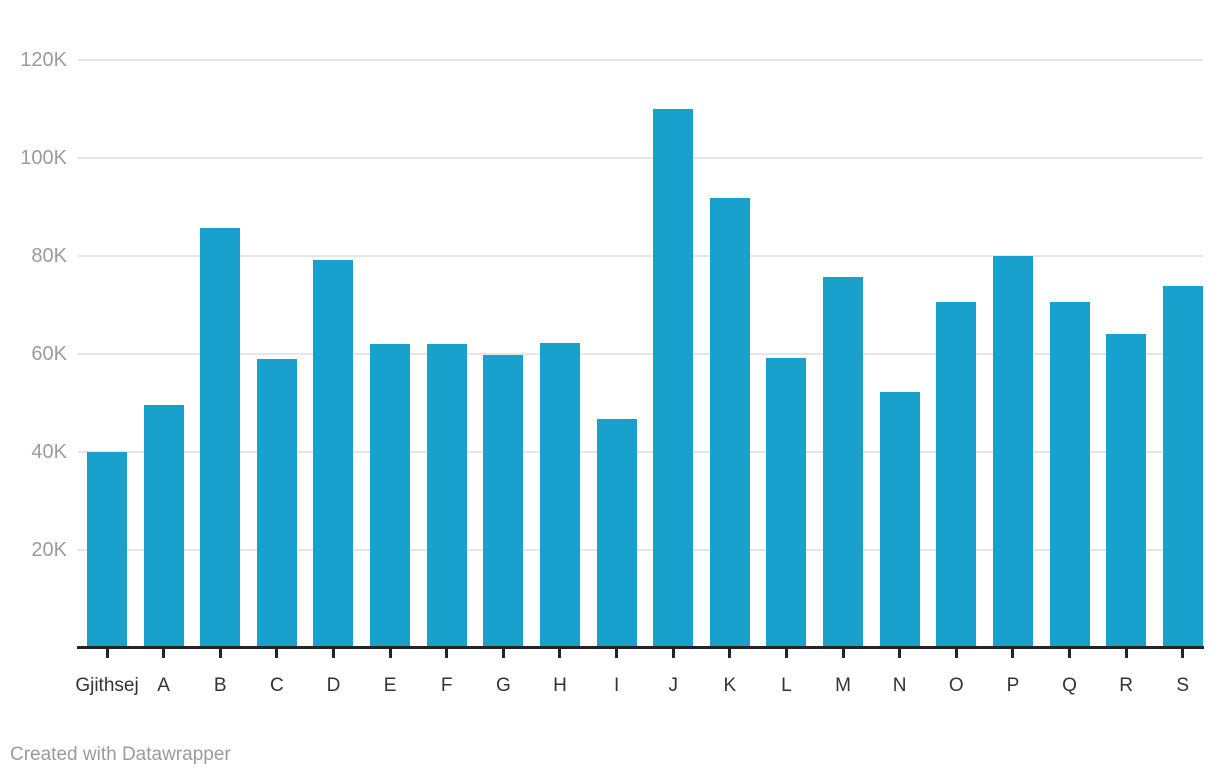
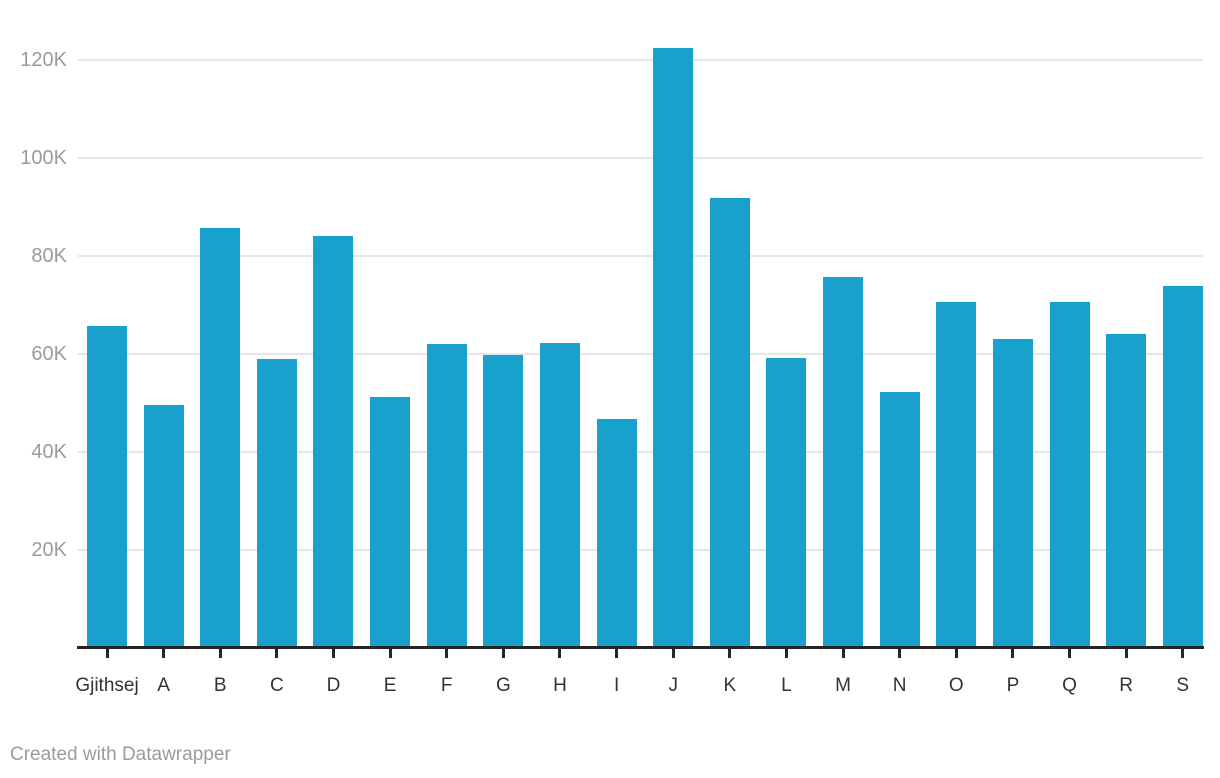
Gjithsej: 40K -> 66K
D: 79K -> 84K
E: 62K -> 51K
J: 110K -> 122K
P: 80K -> 63K
